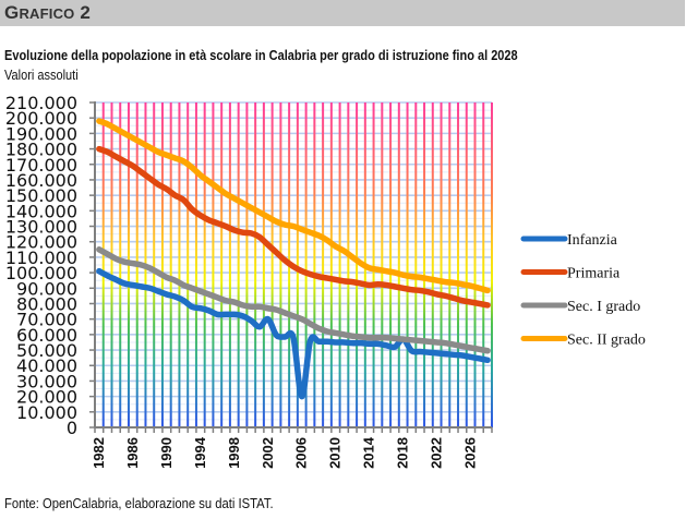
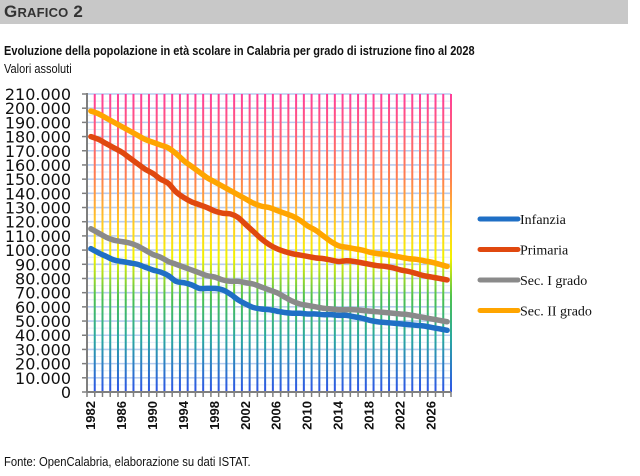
Infanzia/2002: 70000 -> 62000
Infanzia/2006: 20000 -> 57000
Infanzia/2018: 57000 -> 50000
